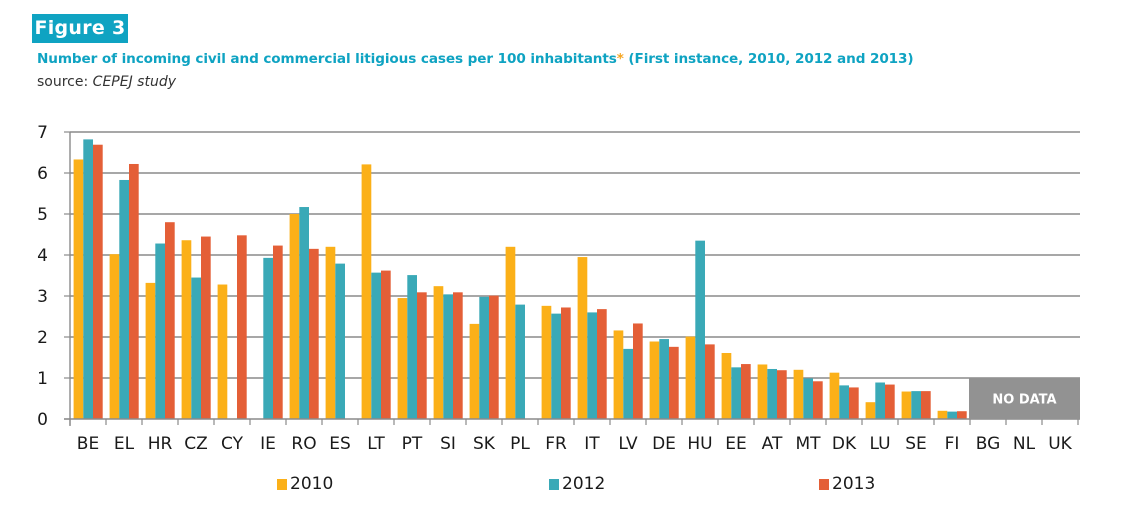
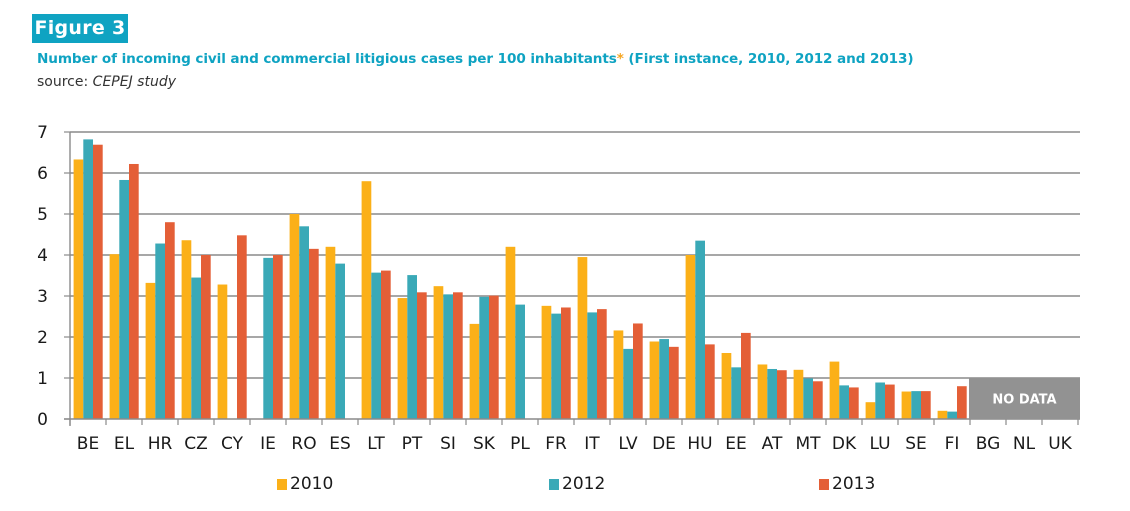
2013/CZ: 4.5 -> 4.0
2013/IE: 4.2 -> 4.0
2012/RO: 5.2 -> 4.7
2010/LT: 6.2 -> 5.8
2010/HU: 2.0 -> 4.0
2013/EE: 1.3 -> 2.1
2010/DK: 1.1 -> 1.4
2013/FI: 0.2 -> 0.8
